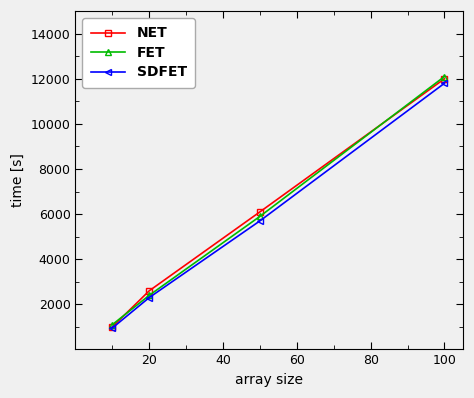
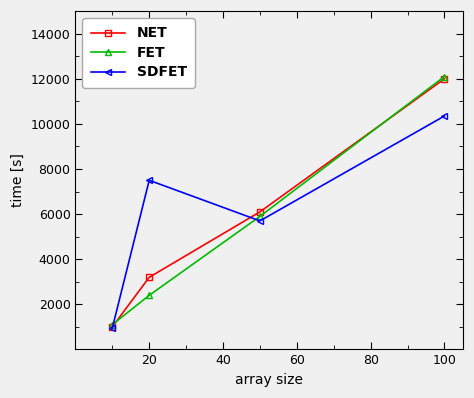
NET/20: 2600 -> 3200
SDFET/20: 2300 -> 7500
SDFET/100: 11800 -> 10350
